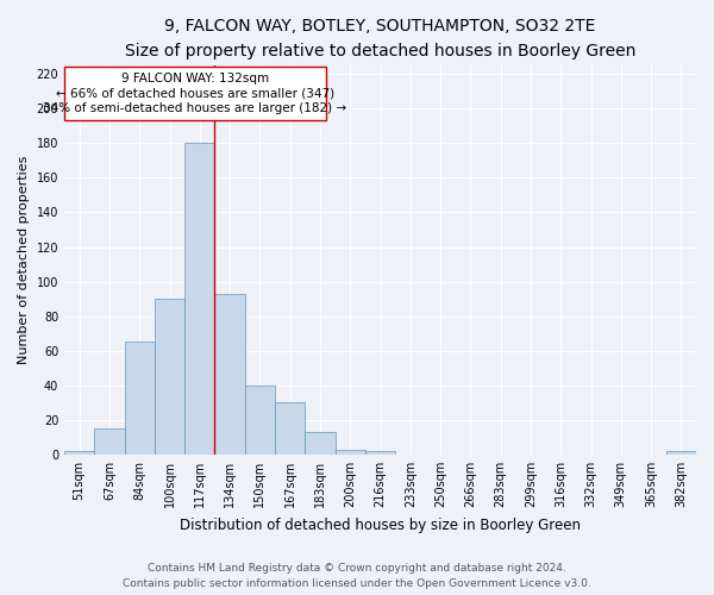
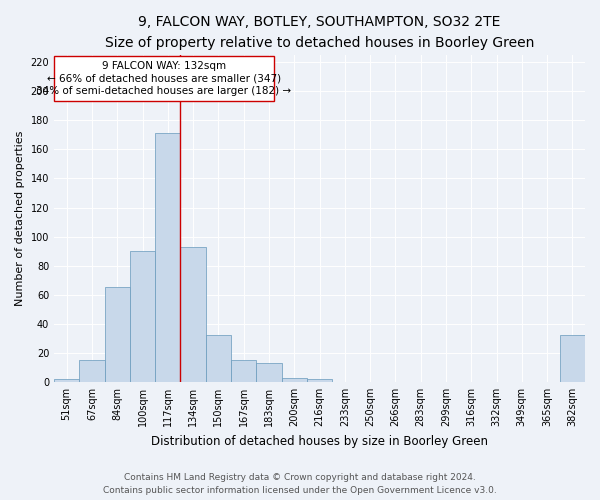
117sqm: 180 -> 171
150sqm: 40 -> 32
167sqm: 30 -> 15
382sqm: 2 -> 32
